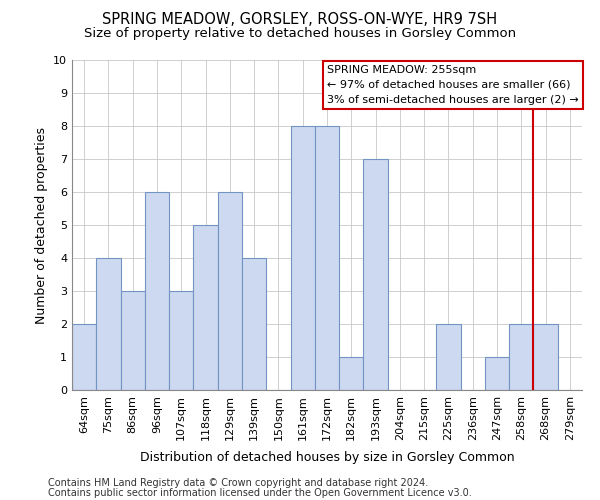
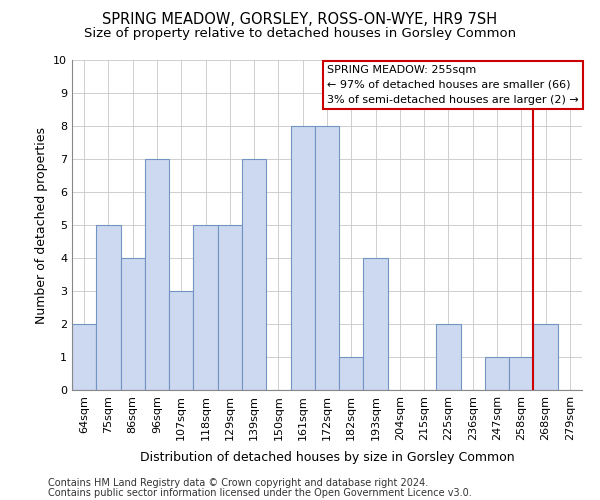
75sqm: 4 -> 5
86sqm: 3 -> 4
96sqm: 6 -> 7
129sqm: 6 -> 5
139sqm: 4 -> 7
193sqm: 7 -> 4
258sqm: 2 -> 1
